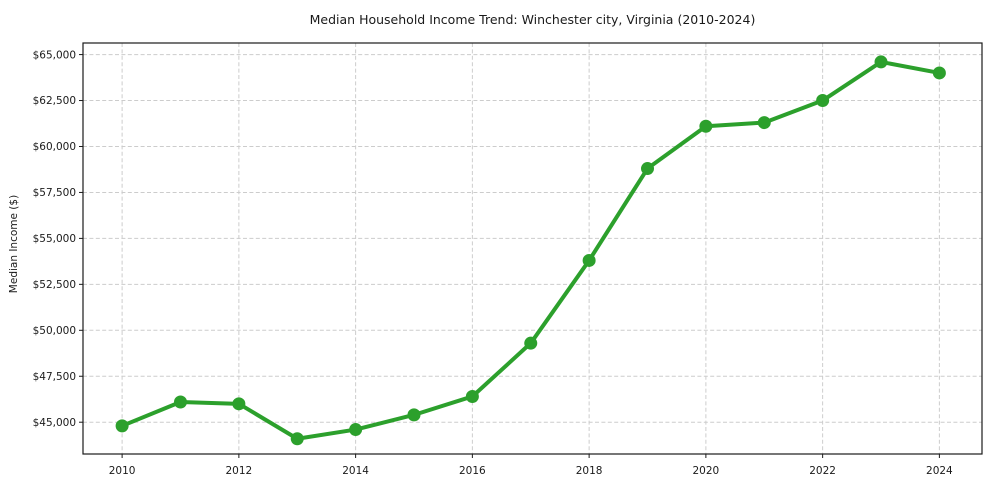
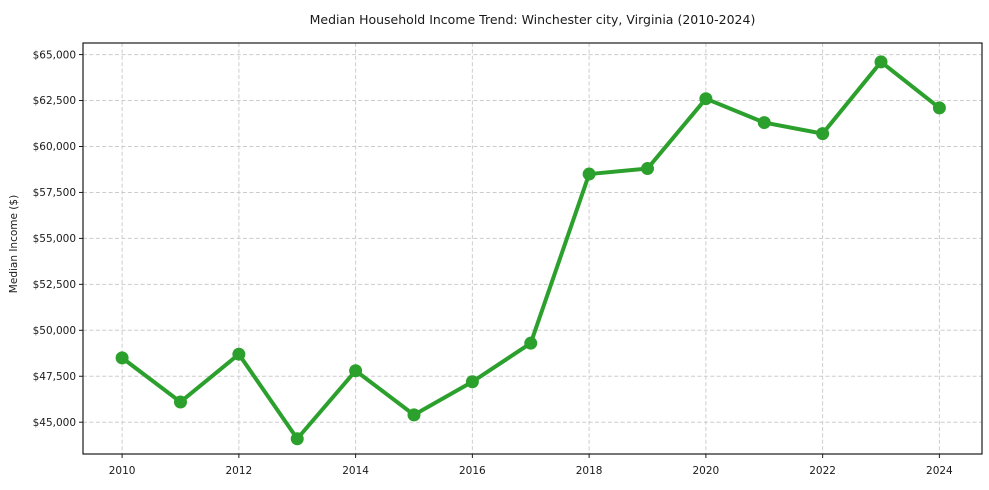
2010: $44800 -> $48500
2012: $46000 -> $48700
2014: $44600 -> $47800
2016: $46400 -> $47200
2018: $53800 -> $58500
2020: $61100 -> $62600
2022: $62500 -> $60700
2024: $64000 -> $62100
